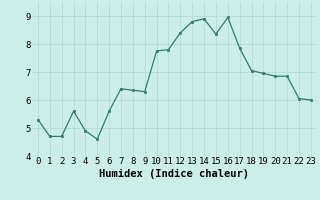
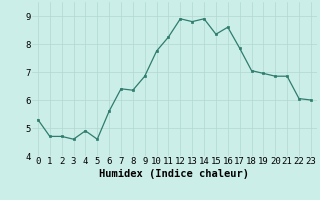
3: 5.60 -> 4.60
9: 6.30 -> 6.85
11: 7.80 -> 8.25
12: 8.40 -> 8.90
16: 8.95 -> 8.60
